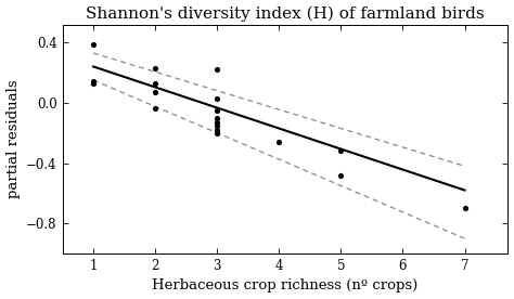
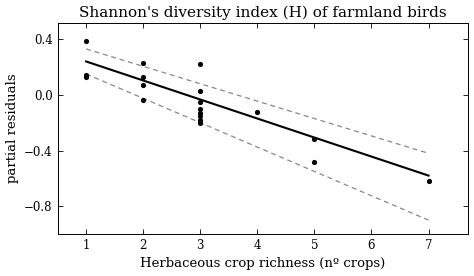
4: -0.26 -> -0.12
7: -0.70 -> -0.62
